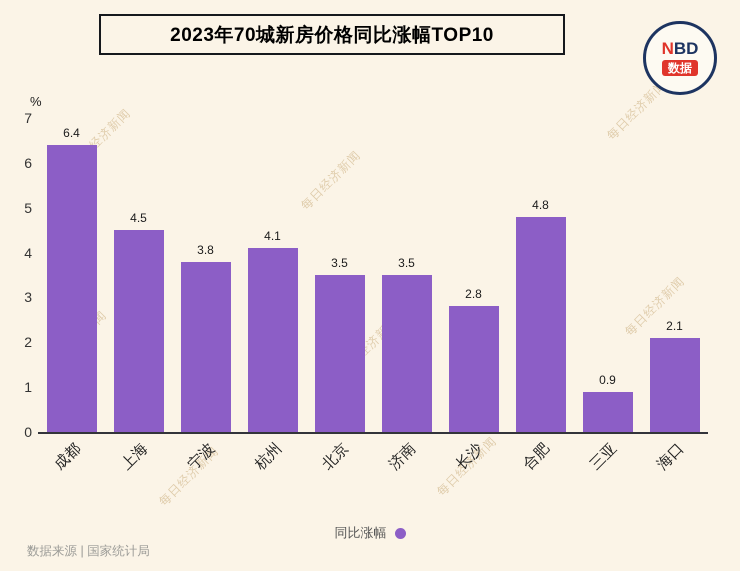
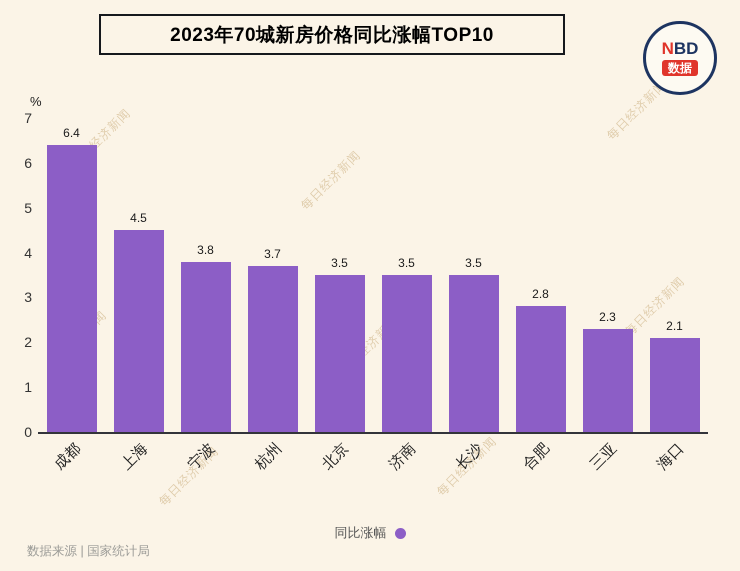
杭州: 4.1 -> 3.7
长沙: 2.8 -> 3.5
合肥: 4.8 -> 2.8
三亚: 0.9 -> 2.3
